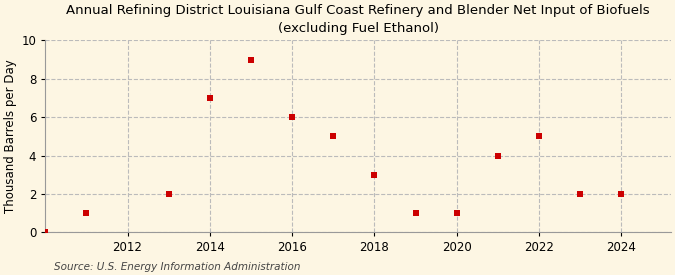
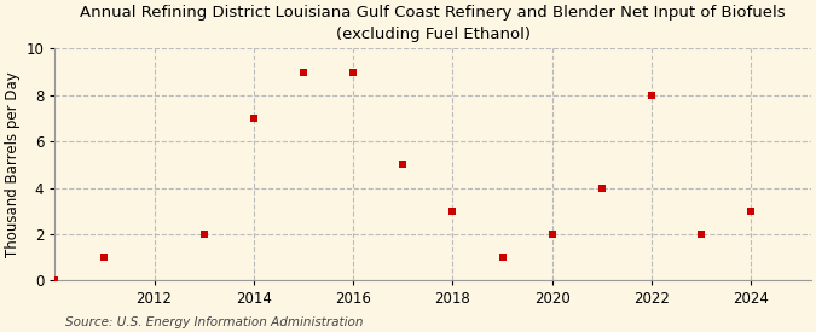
2016: 6 -> 9
2020: 1 -> 2
2022: 5 -> 8
2024: 2 -> 3
